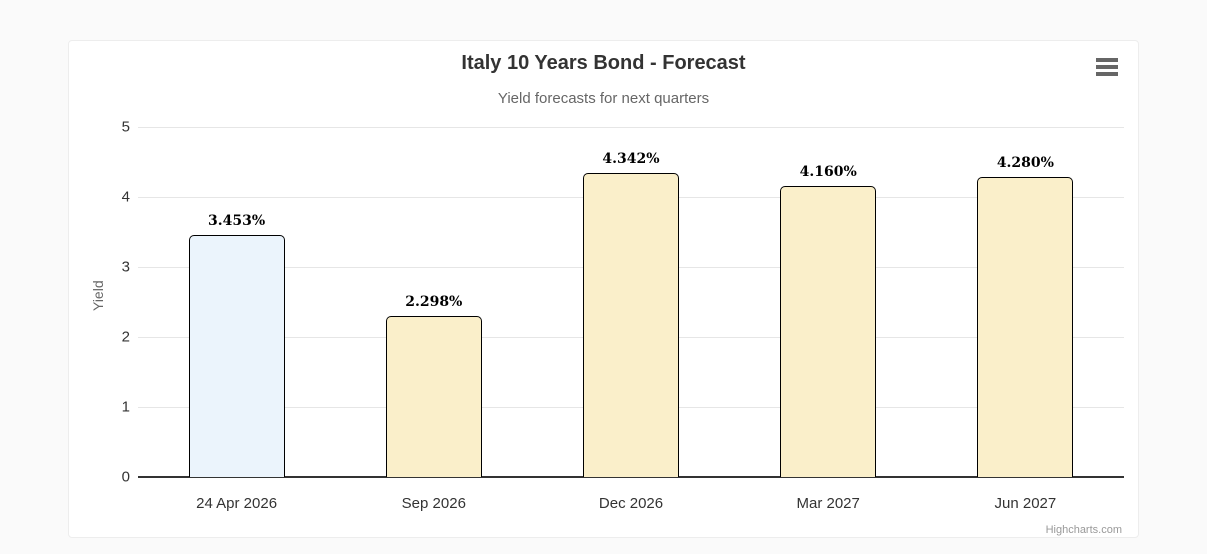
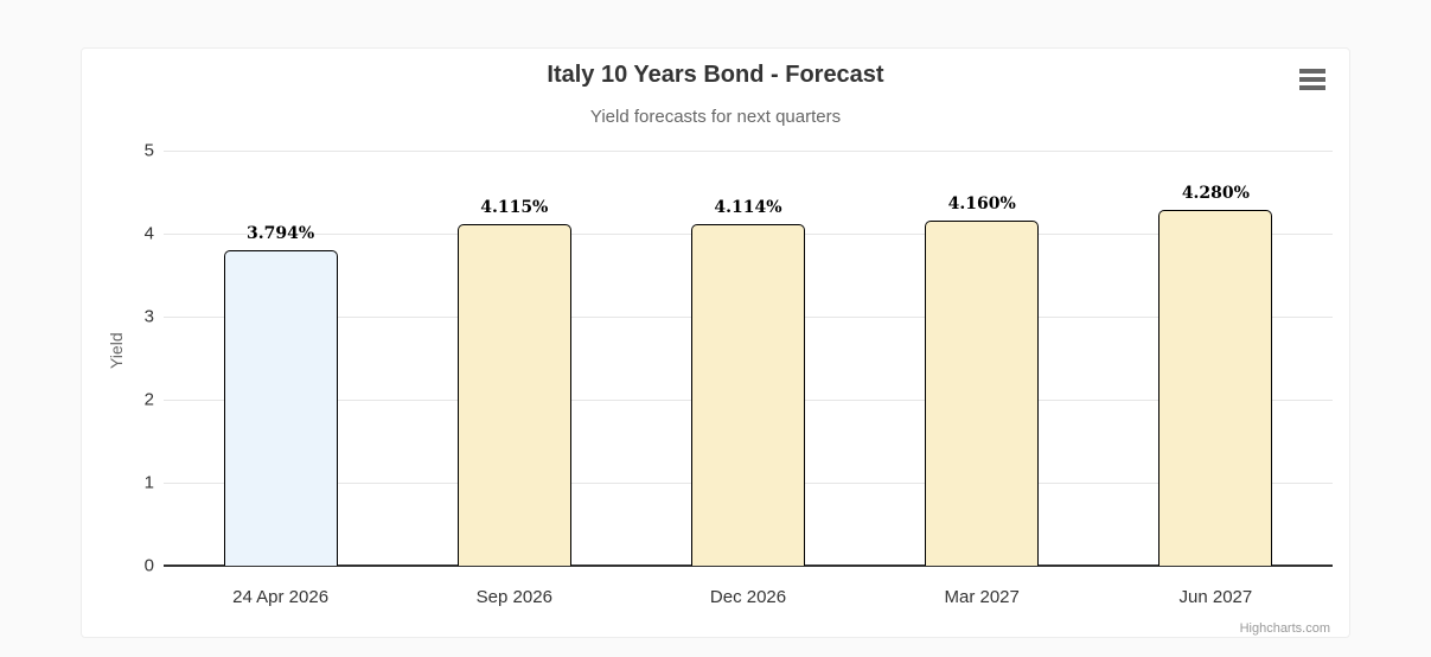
24 Apr 2026: 3.453% -> 3.794%
Sep 2026: 2.298% -> 4.115%
Dec 2026: 4.342% -> 4.114%
